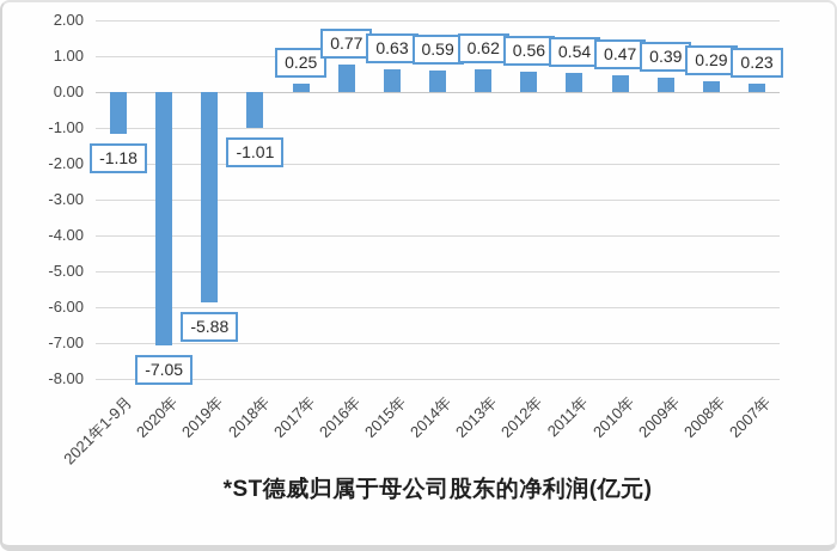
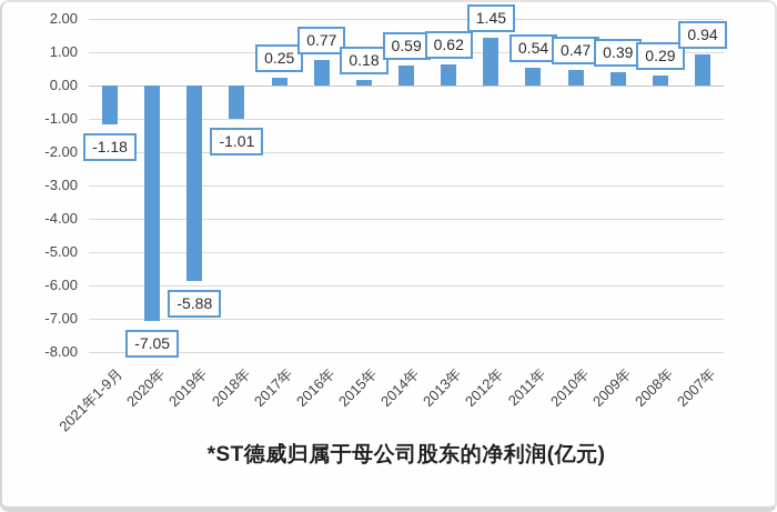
2015年: 0.63 -> 0.18
2012年: 0.56 -> 1.45
2007年: 0.23 -> 0.94
